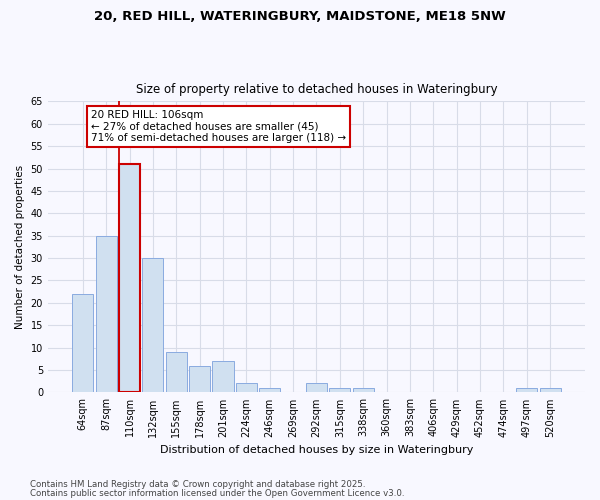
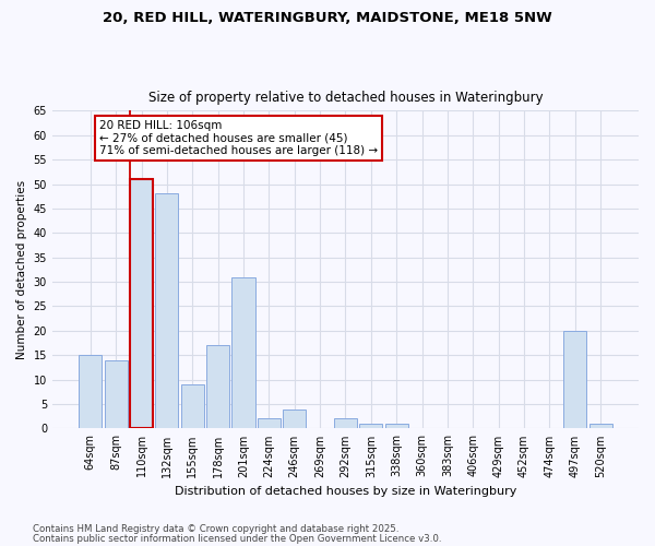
64sqm: 22 -> 15
87sqm: 35 -> 14
132sqm: 30 -> 48
178sqm: 6 -> 17
201sqm: 7 -> 31
246sqm: 1 -> 4
497sqm: 1 -> 20
